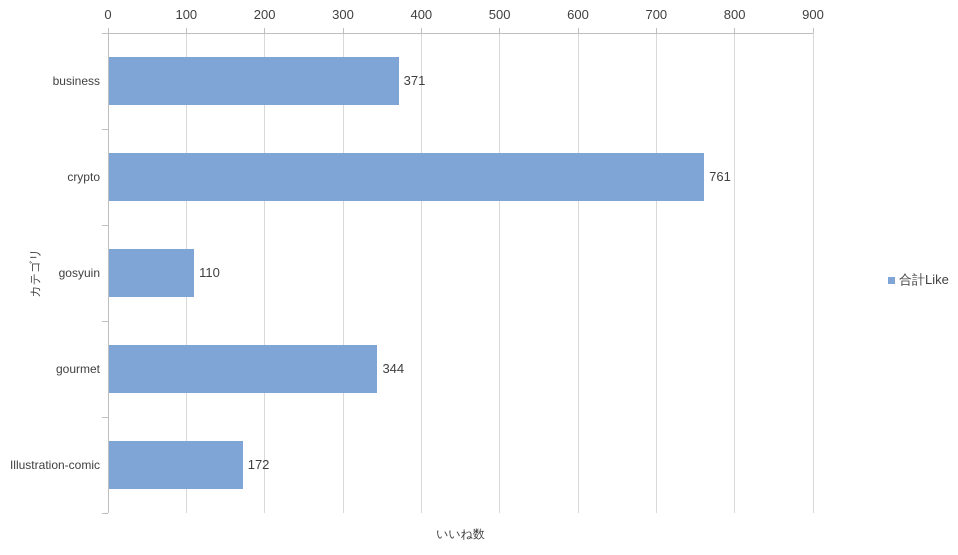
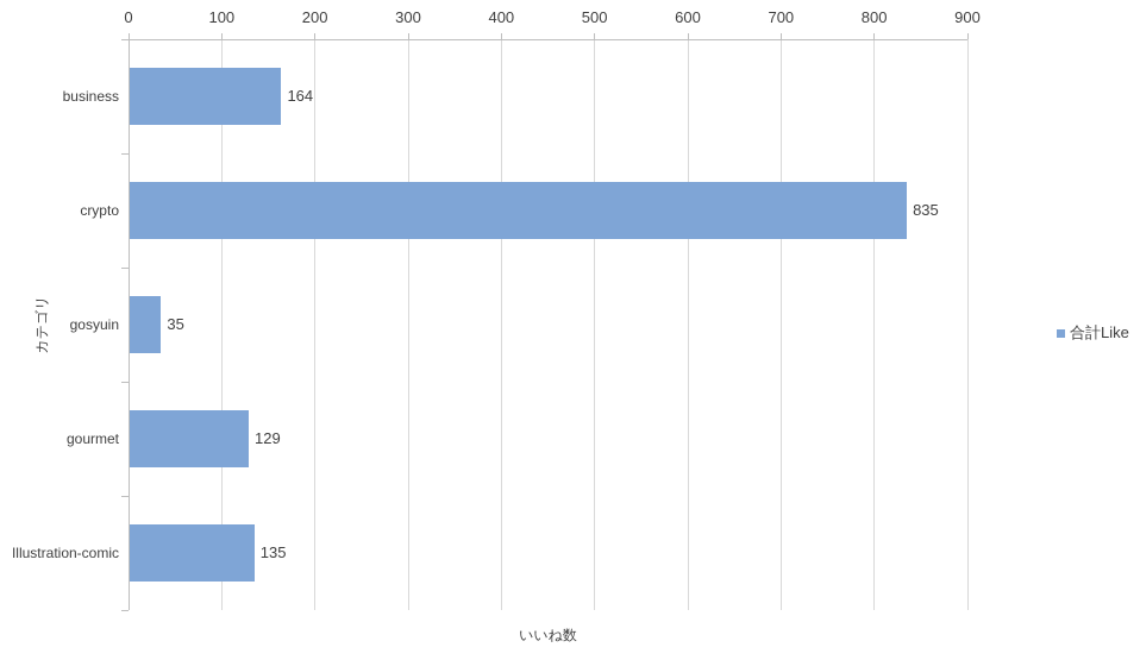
business: 371 -> 164
crypto: 761 -> 835
gosyuin: 110 -> 35
gourmet: 344 -> 129
Illustration-comic: 172 -> 135
